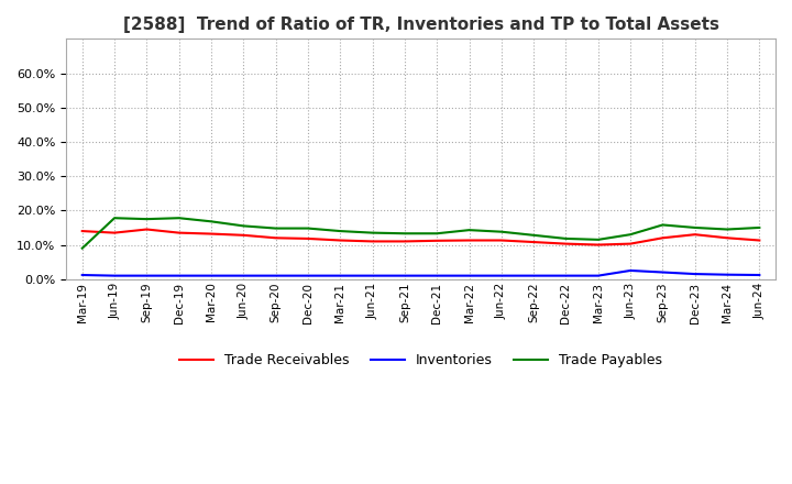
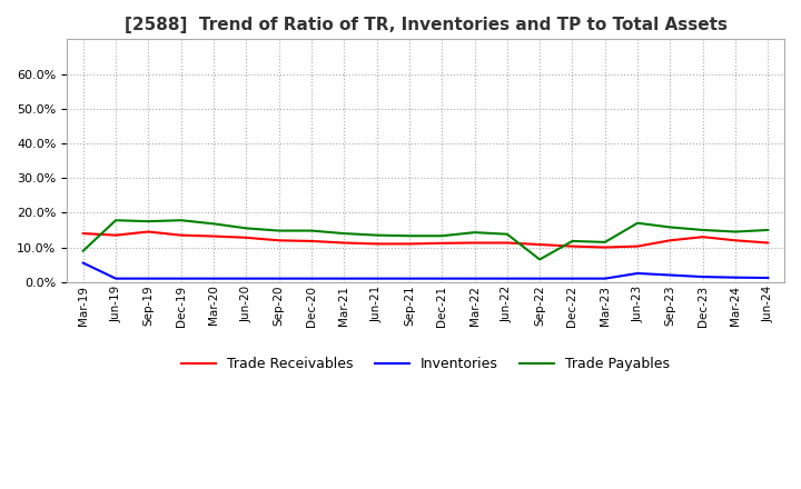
Inventories/Mar-19: 1.2% -> 5.5%
Trade Payables/Sep-22: 12.8% -> 6.5%
Trade Payables/Jun-23: 13.0% -> 17.0%
